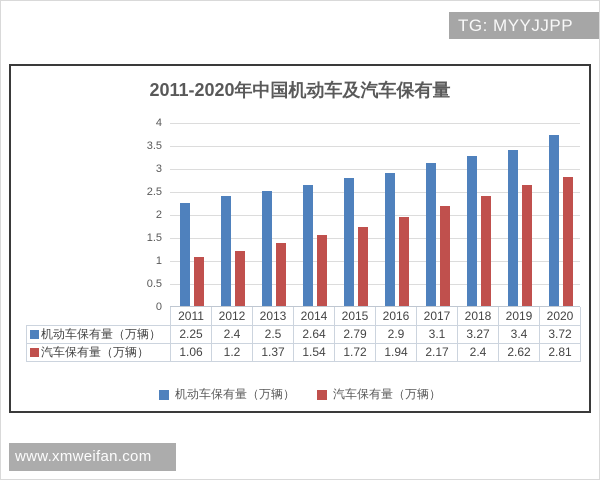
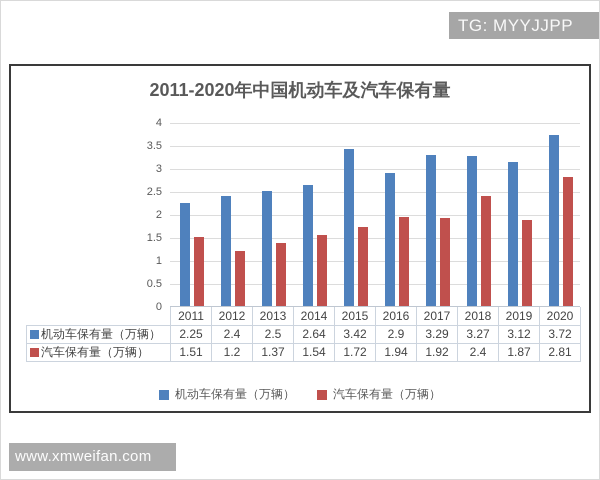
汽车保有量（万辆）/2011: 1.06 -> 1.51
机动车保有量（万辆）/2015: 2.79 -> 3.42
机动车保有量（万辆）/2017: 3.1 -> 3.29
汽车保有量（万辆）/2017: 2.17 -> 1.92
机动车保有量（万辆）/2019: 3.4 -> 3.12
汽车保有量（万辆）/2019: 2.62 -> 1.87
